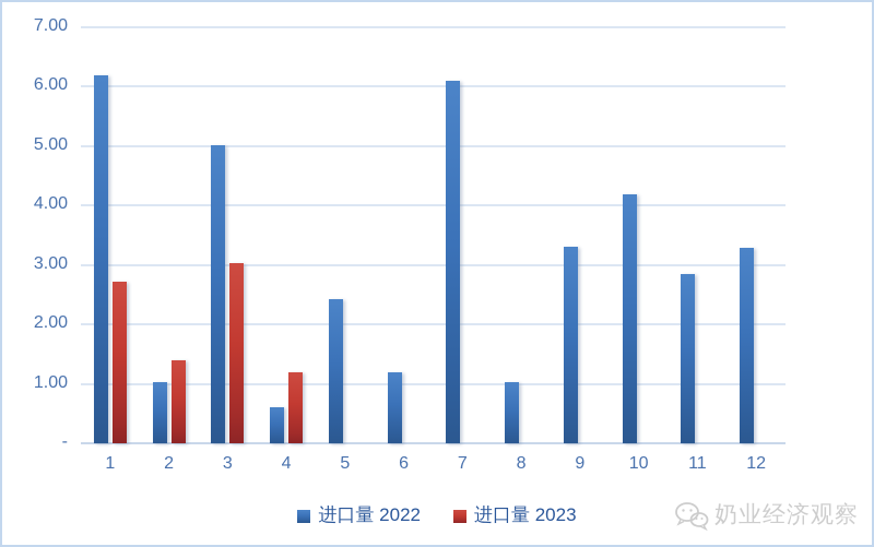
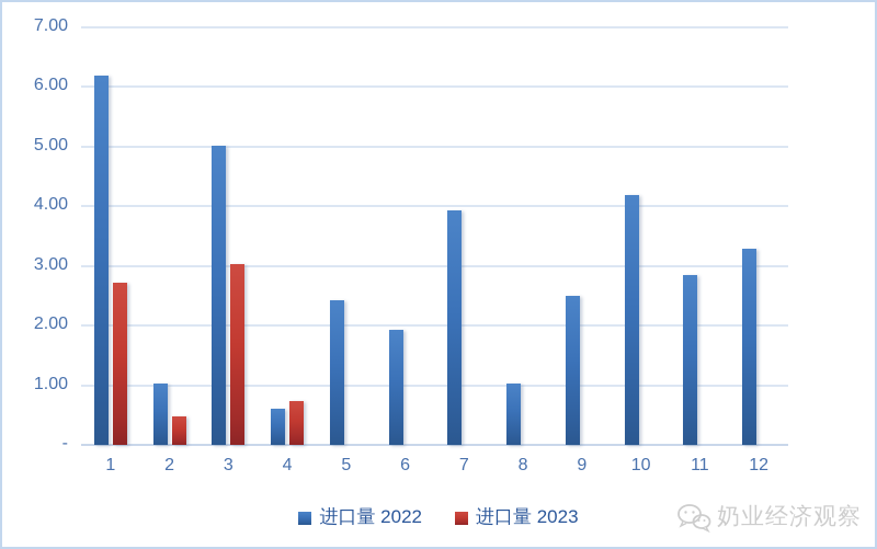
进口量 2023/2: 1.4 -> 0.5
进口量 2023/4: 1.2 -> 0.7
进口量 2022/6: 1.2 -> 1.9
进口量 2022/7: 6.1 -> 3.9
进口量 2022/9: 3.3 -> 2.5
